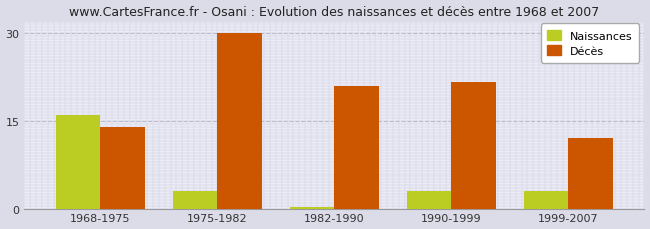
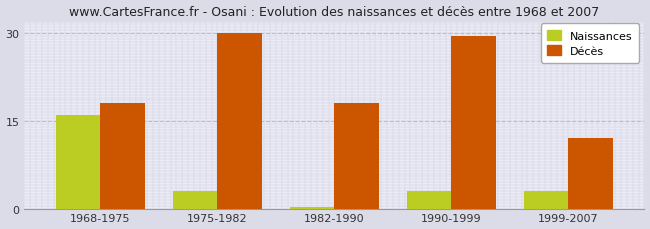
Décès/1968-1975: 14.0 -> 18.0
Décès/1982-1990: 21.0 -> 18.0
Décès/1990-1999: 21.6 -> 29.5
